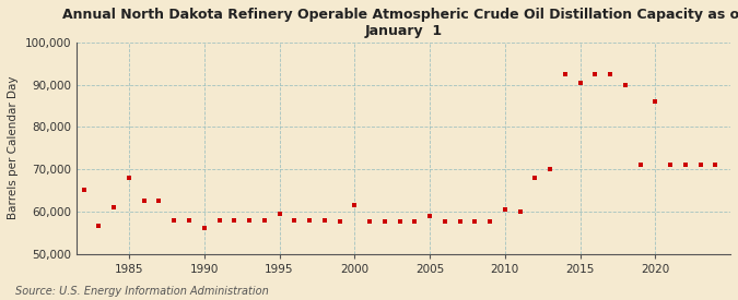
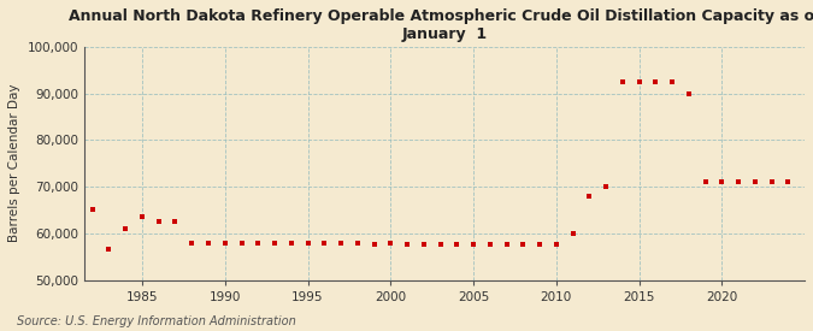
1985: 68,000 -> 63,500
1990: 56,000 -> 58,000
1995: 59,500 -> 58,000
2000: 61,500 -> 58,000
2005: 59,000 -> 57,500
2010: 60,500 -> 57,500
2015: 90,500 -> 92,500
2020: 86,000 -> 71,000
